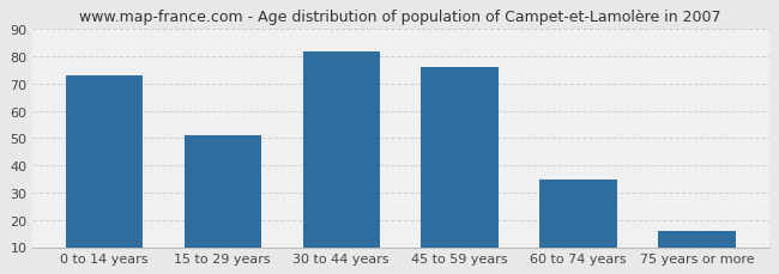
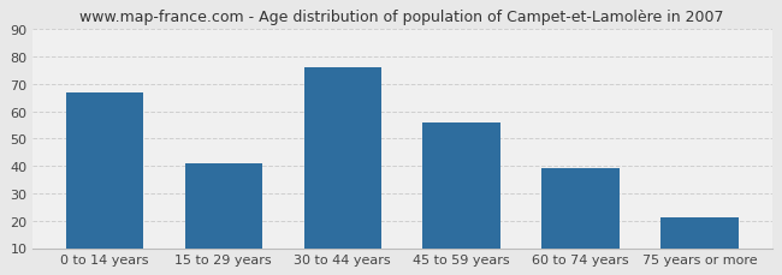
0 to 14 years: 73 -> 67
15 to 29 years: 51 -> 41
30 to 44 years: 82 -> 76
45 to 59 years: 76 -> 56
60 to 74 years: 35 -> 39
75 years or more: 16 -> 21
